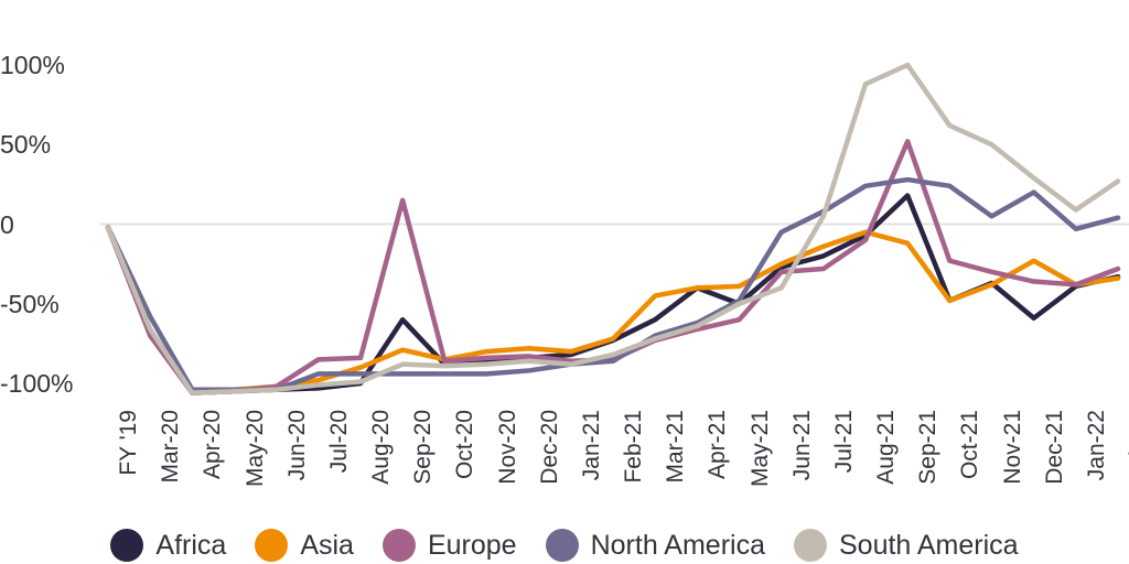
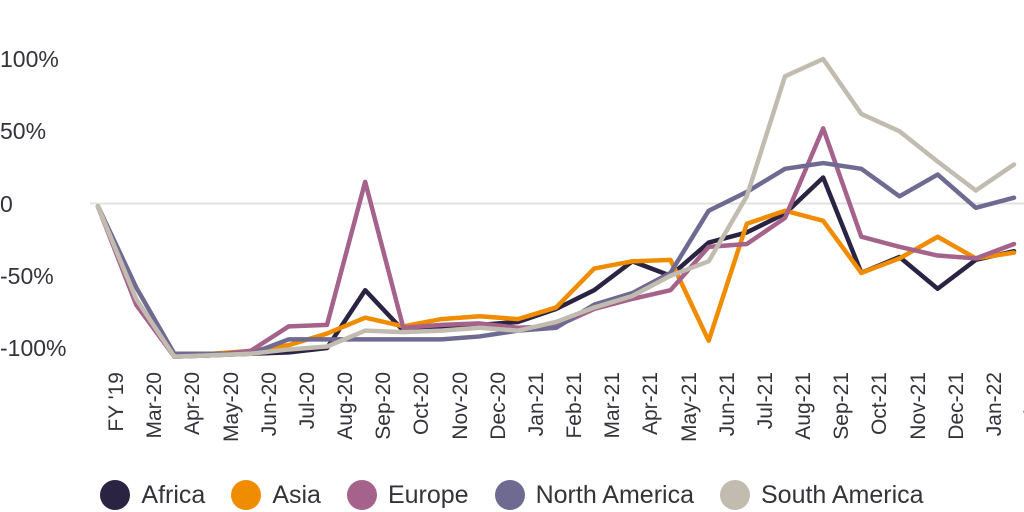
Asia/Jun-21: -25% -> -95%
